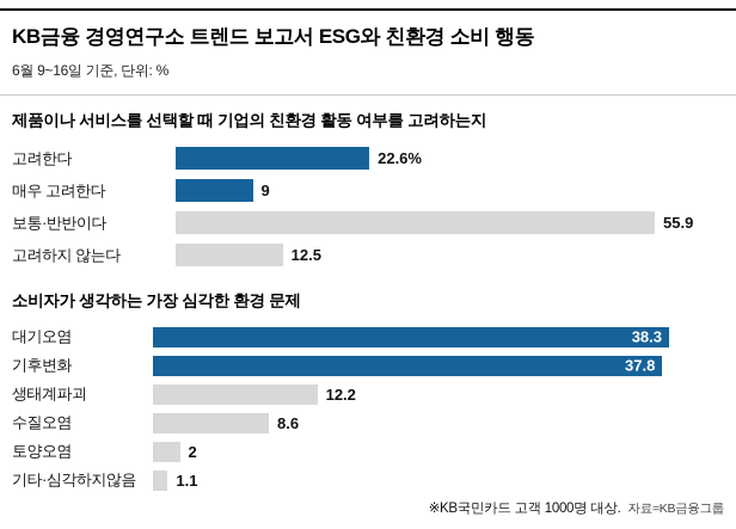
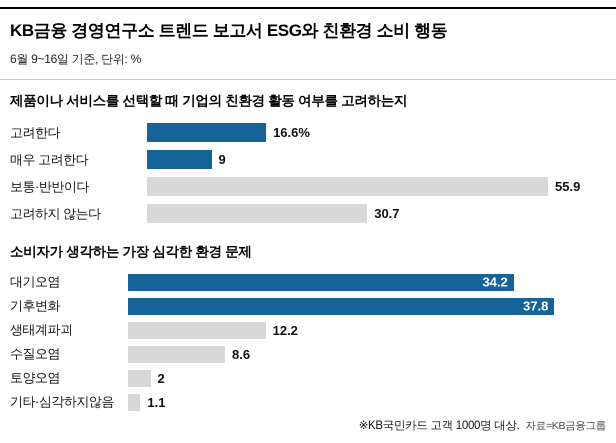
제품이나 서비스를 선택할 때 기업의 친환경 활동 여부를 고려하는지/고려한다: 22.6% -> 16.6%
제품이나 서비스를 선택할 때 기업의 친환경 활동 여부를 고려하는지/고려하지 않는다: 12.5 -> 30.7
소비자가 생각하는 가장 심각한 환경 문제/대기오염: 38.3 -> 34.2
